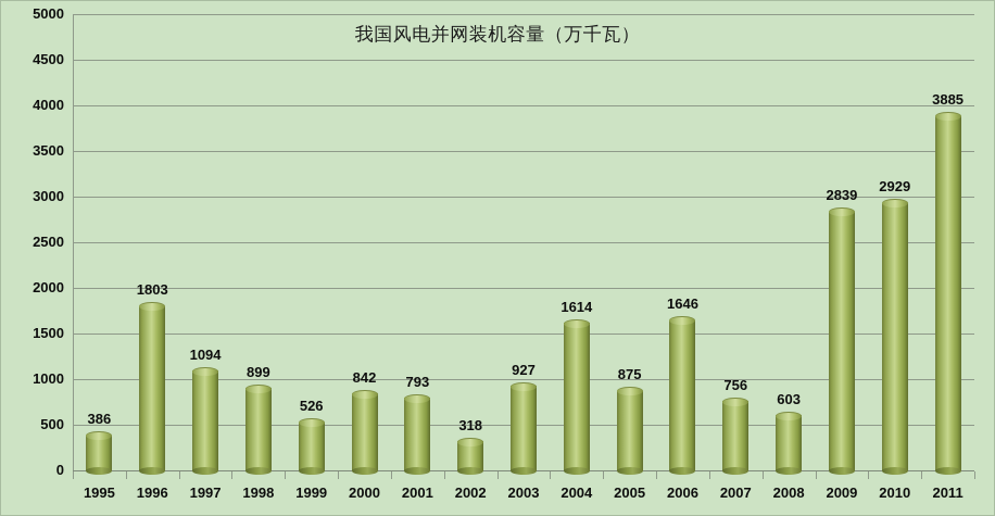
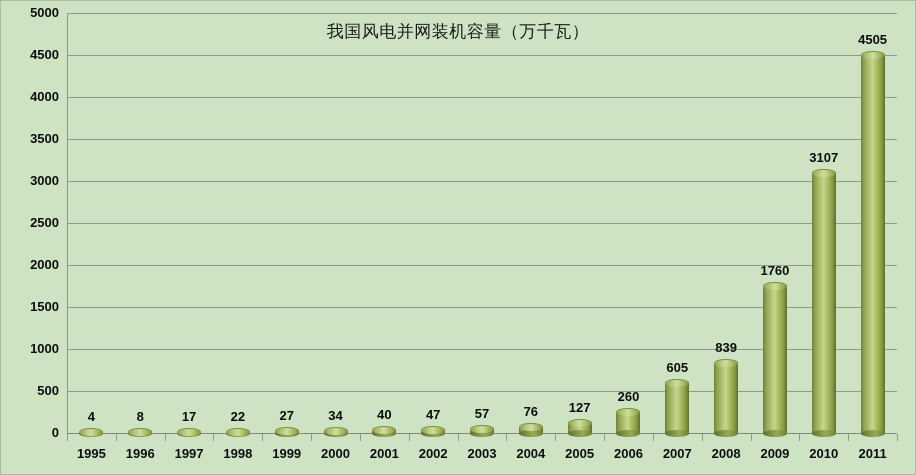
1995: 386 -> 4
1996: 1803 -> 8
1997: 1094 -> 17
1998: 899 -> 22
1999: 526 -> 27
2000: 842 -> 34
2001: 793 -> 40
2002: 318 -> 47
2003: 927 -> 57
2004: 1614 -> 76
2005: 875 -> 127
2006: 1646 -> 260
2007: 756 -> 605
2008: 603 -> 839
2009: 2839 -> 1760
2010: 2929 -> 3107
2011: 3885 -> 4505
